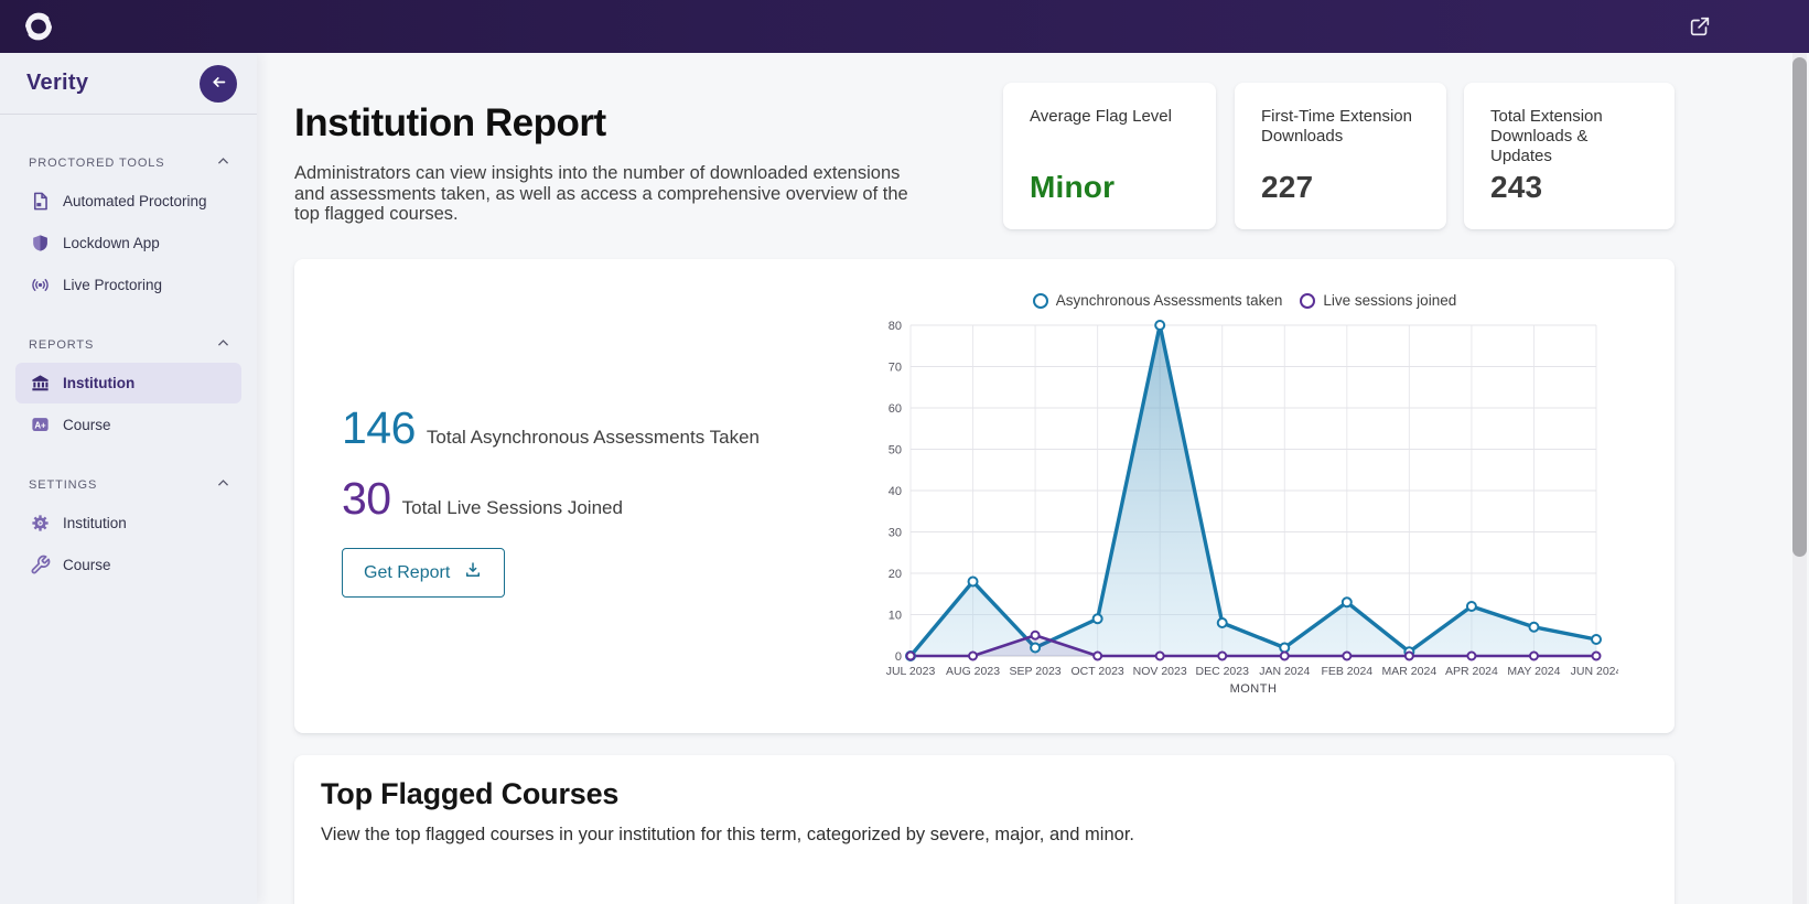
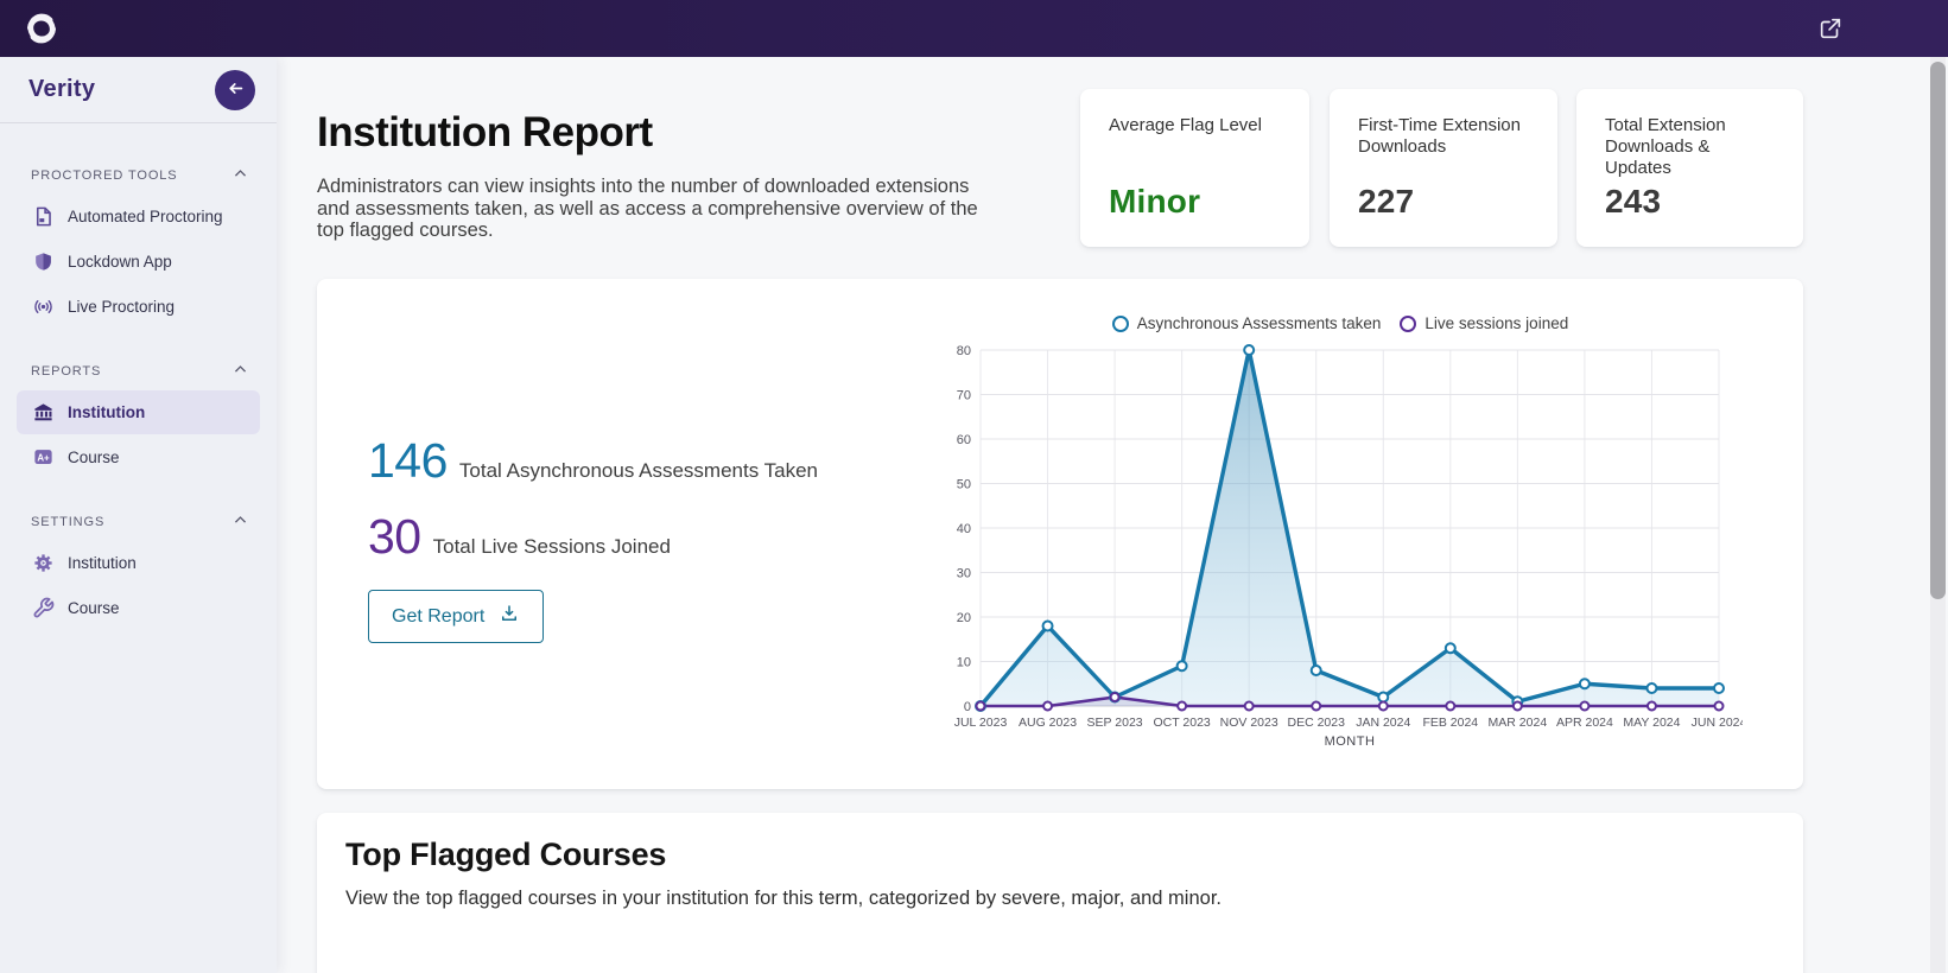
Live sessions joined/SEP 2023: 5 -> 2
Asynchronous Assessments taken/APR 2024: 12 -> 5
Asynchronous Assessments taken/MAY 2024: 7 -> 4
